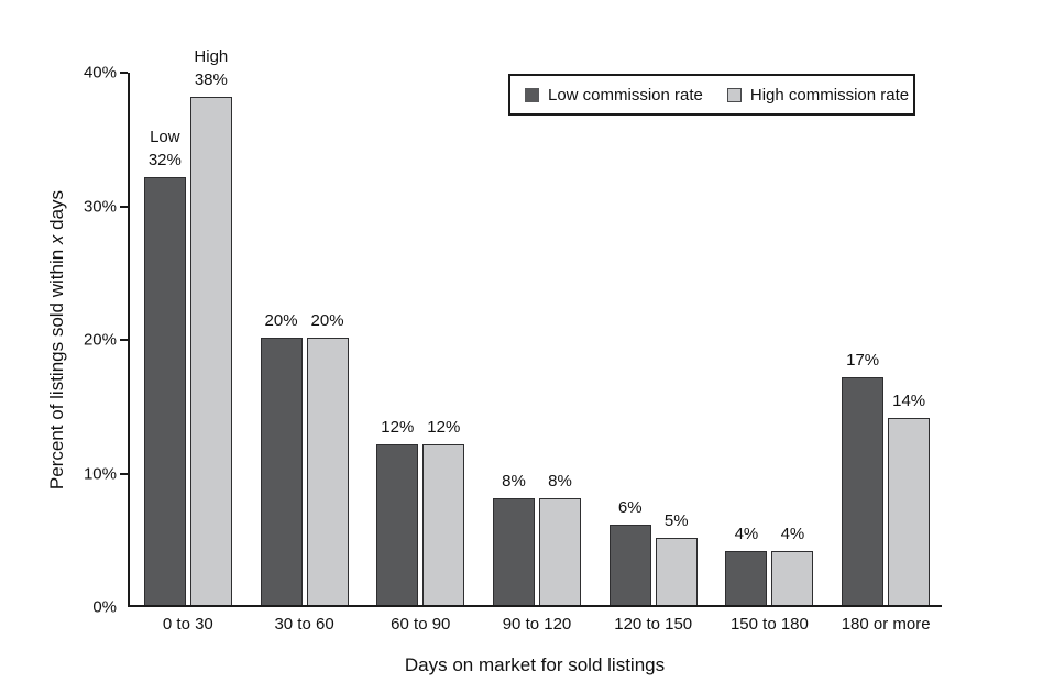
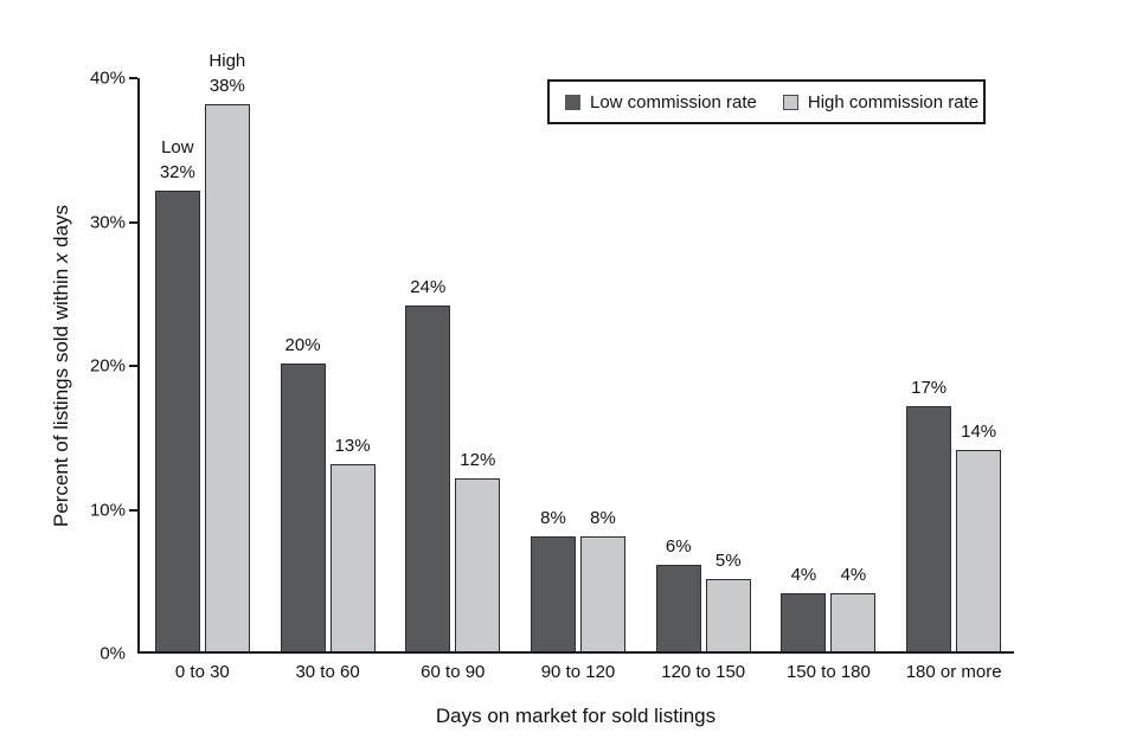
High commission rate/30 to 60: 20% -> 13%
Low commission rate/60 to 90: 12% -> 24%
